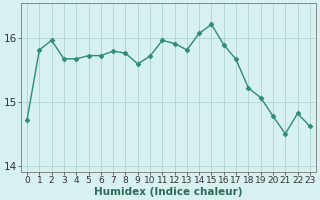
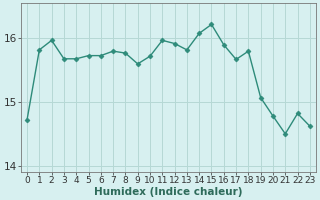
18: 15.22 -> 15.80
